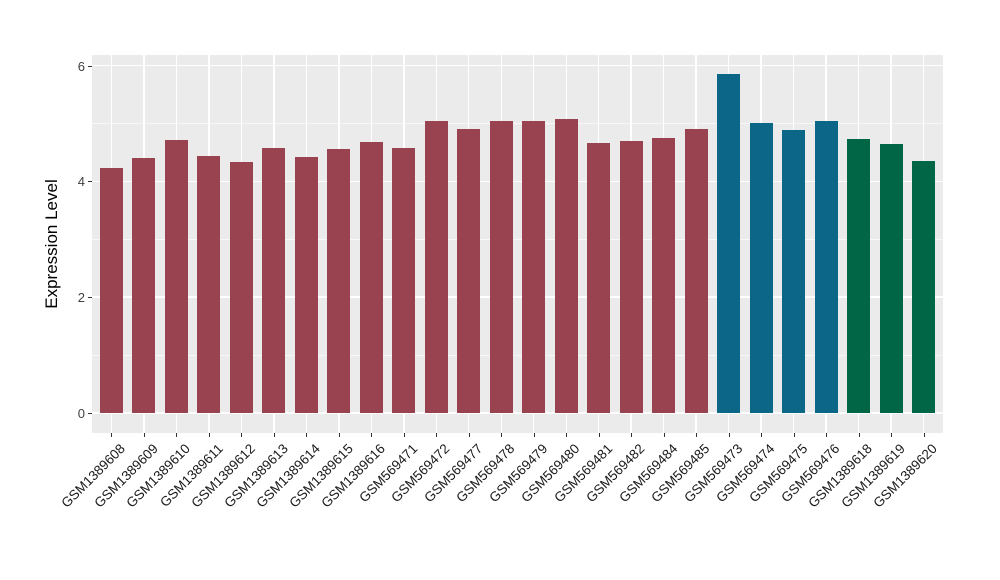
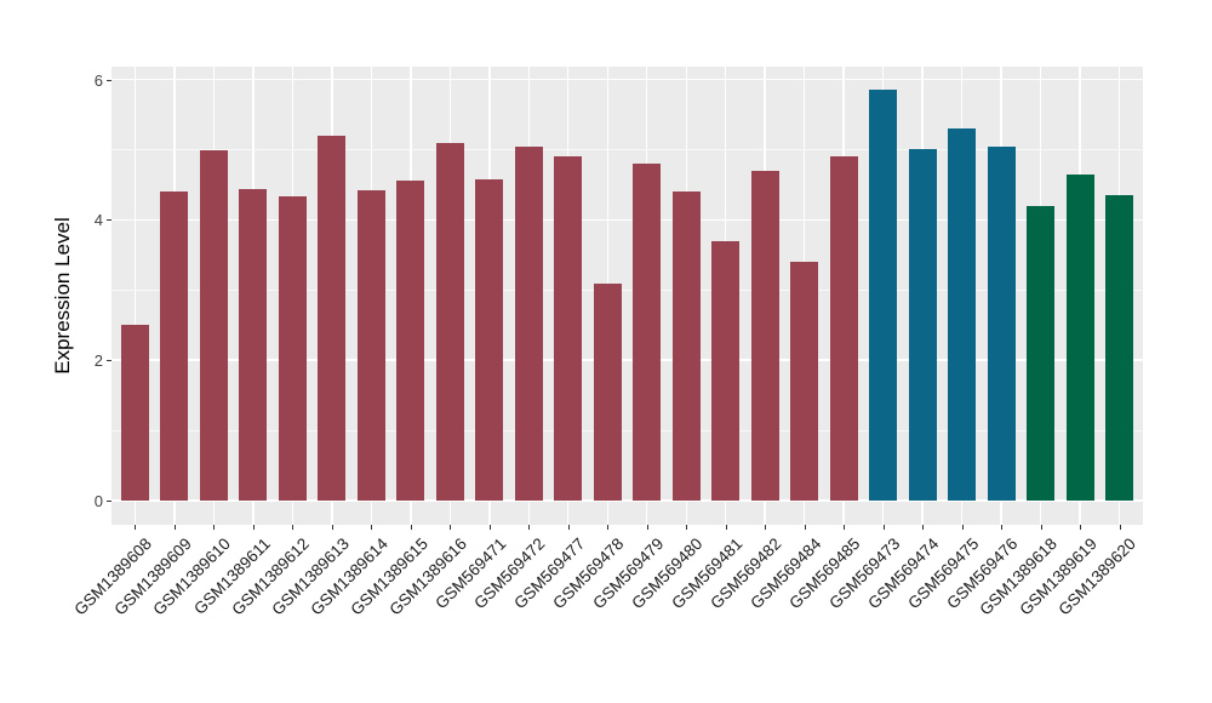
GSM1389608: 4.2 -> 2.5
GSM1389610: 4.7 -> 5.0
GSM1389613: 4.6 -> 5.2
GSM1389616: 4.7 -> 5.1
GSM569478: 5.0 -> 3.1
GSM569479: 5.0 -> 4.8
GSM569480: 5.1 -> 4.4
GSM569481: 4.7 -> 3.7
GSM569484: 4.8 -> 3.4
GSM569475: 4.9 -> 5.3
GSM1389618: 4.7 -> 4.2
